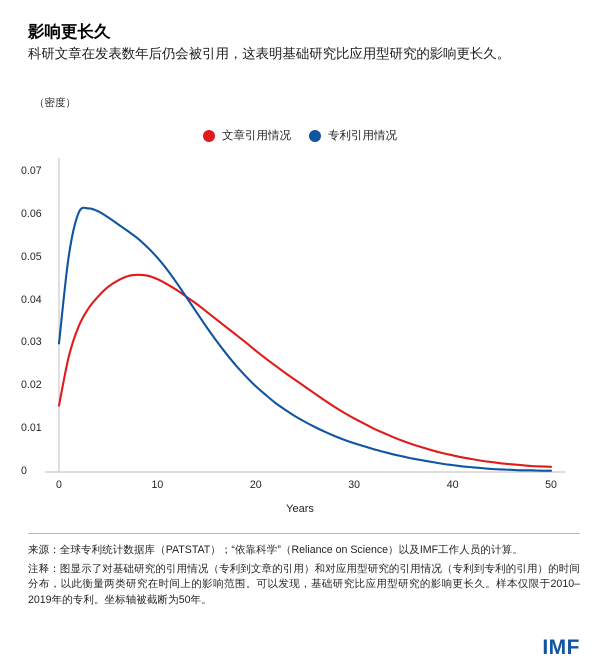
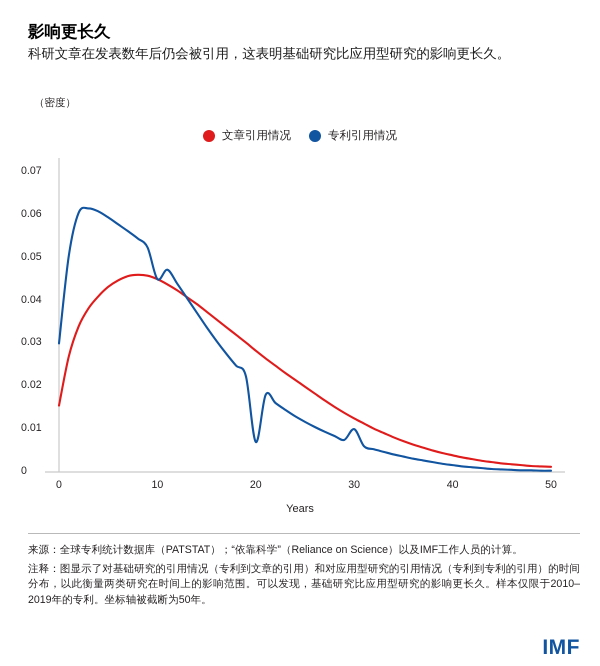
专利引用情况/10: 0.050 -> 0.045
专利引用情况/20: 0.020 -> 0.007
专利引用情况/30: 0.007 -> 0.010
